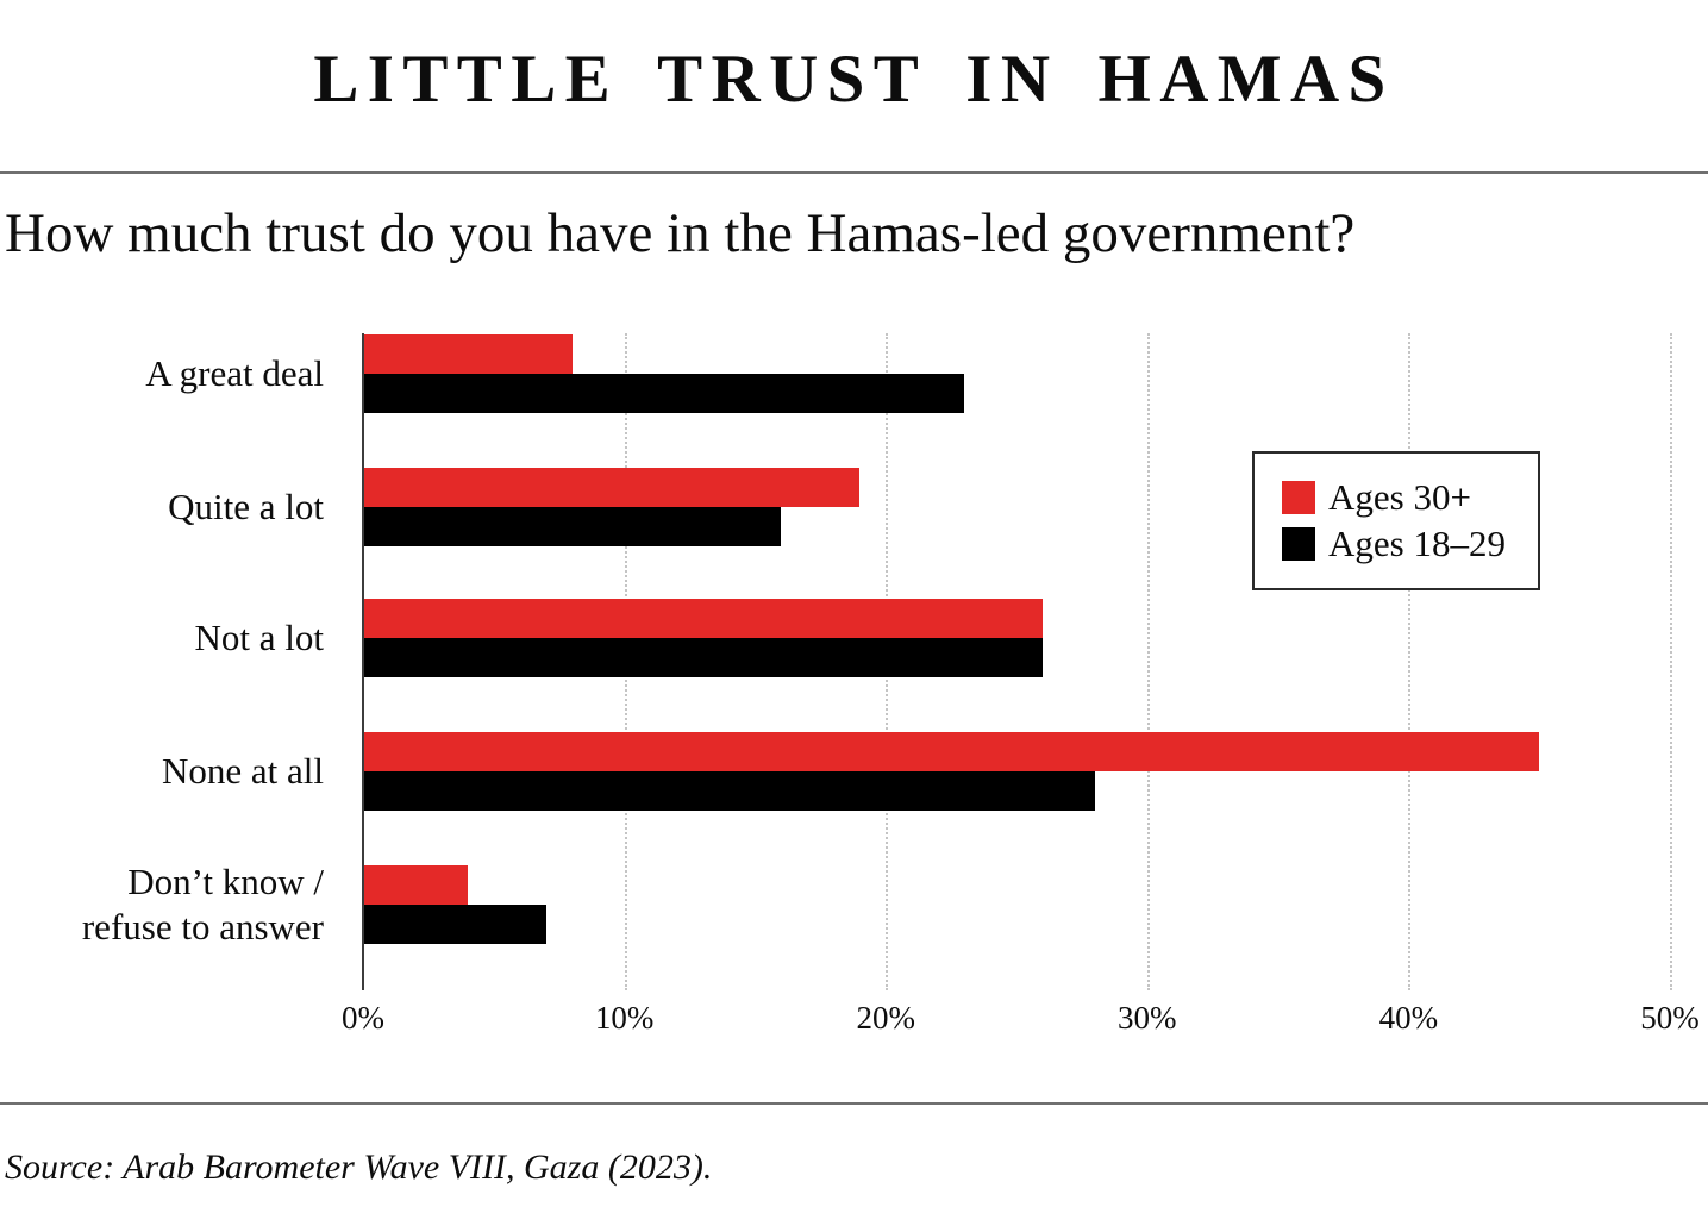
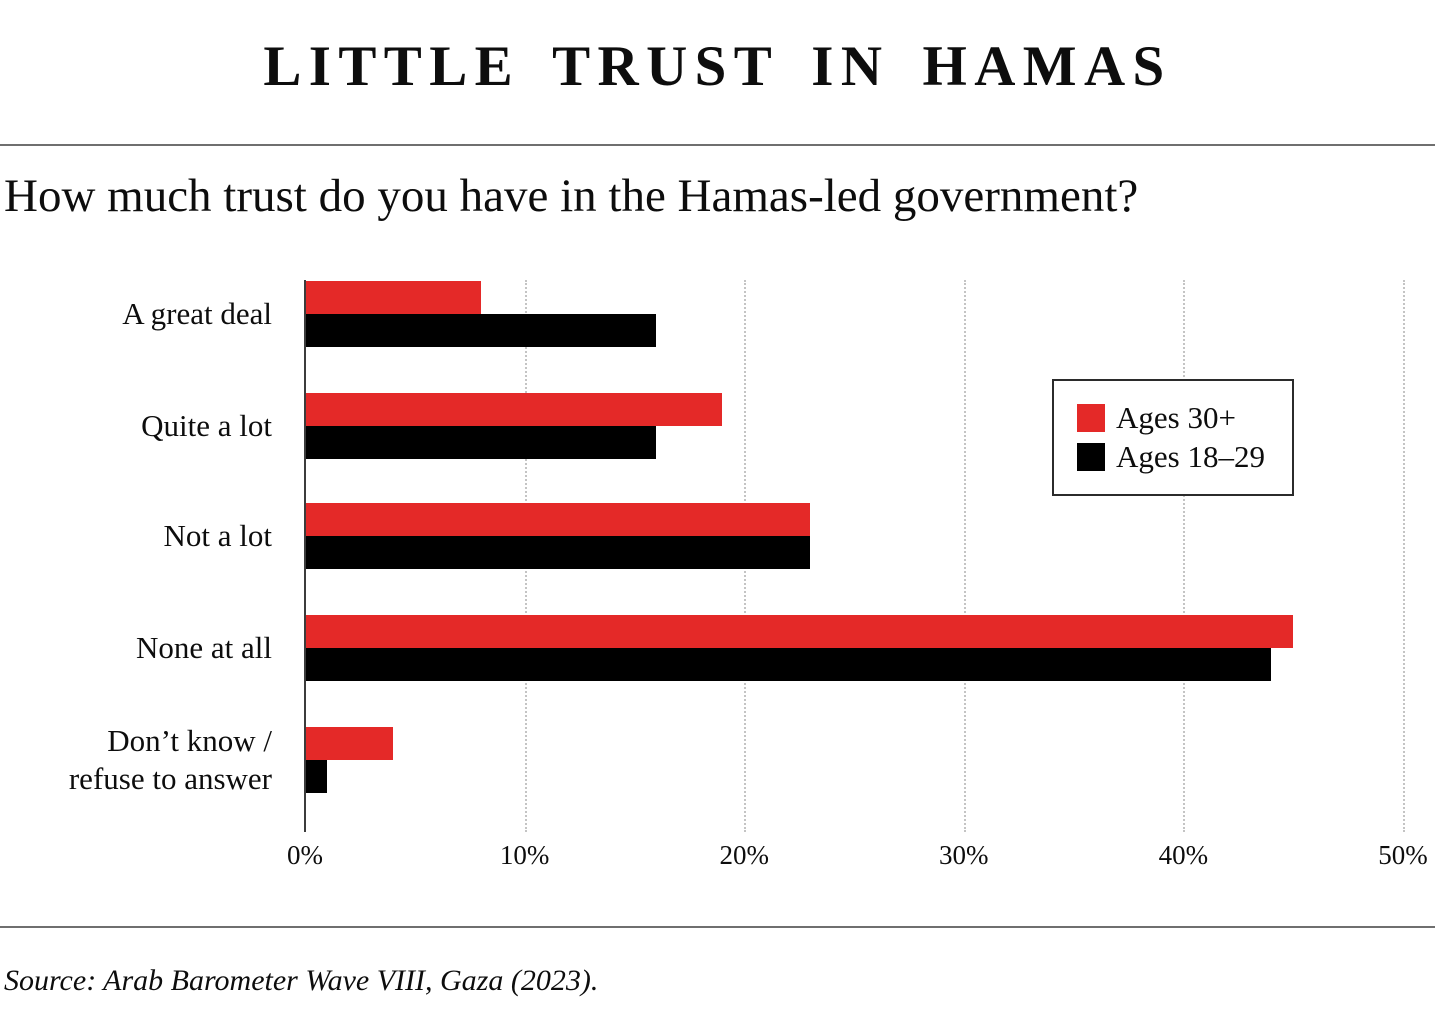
Ages 18–29/A great deal: 23% -> 16%
Ages 30+/Not a lot: 26% -> 23%
Ages 18–29/Not a lot: 26% -> 23%
Ages 18–29/None at all: 28% -> 44%
Ages 18–29/Don’t know / refuse to answer: 7% -> 1%
